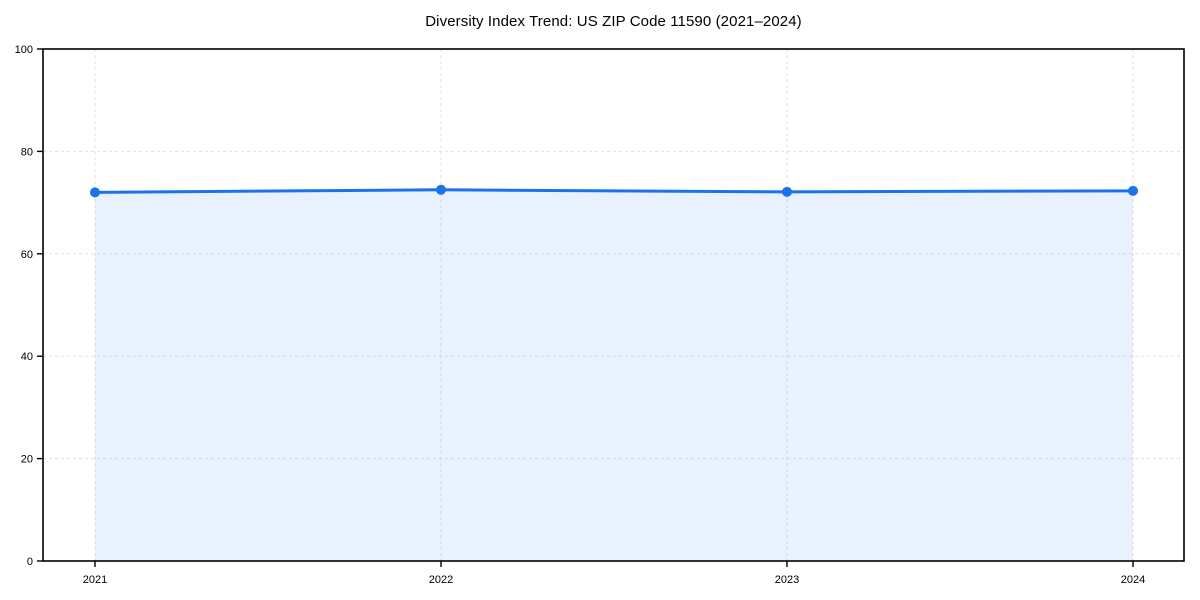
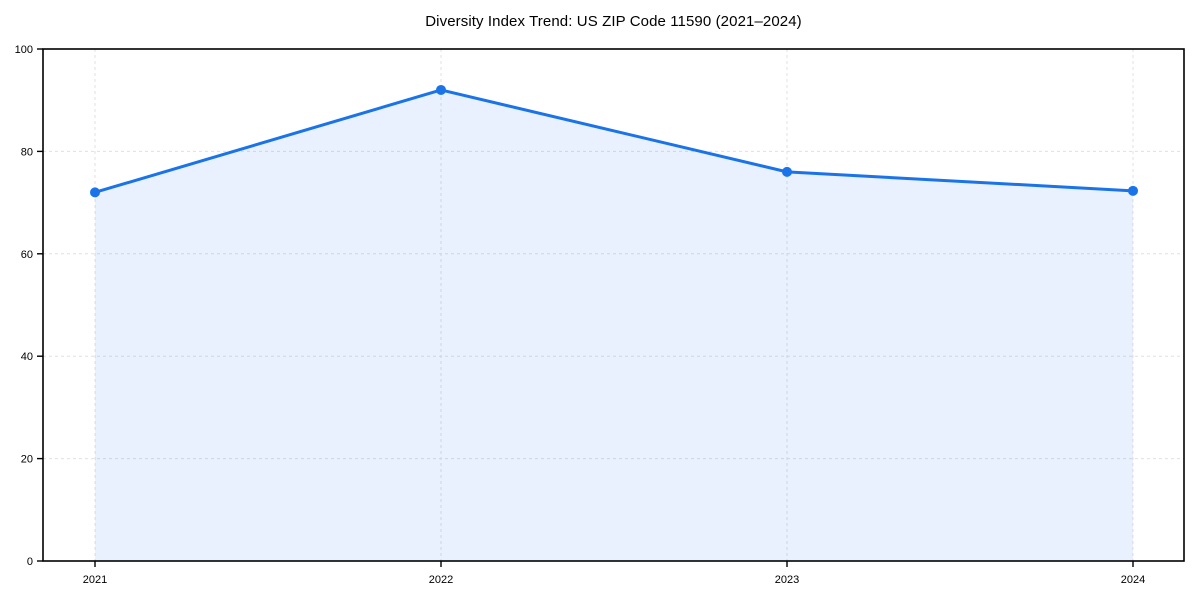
2022: 72 -> 92
2023: 72 -> 76
